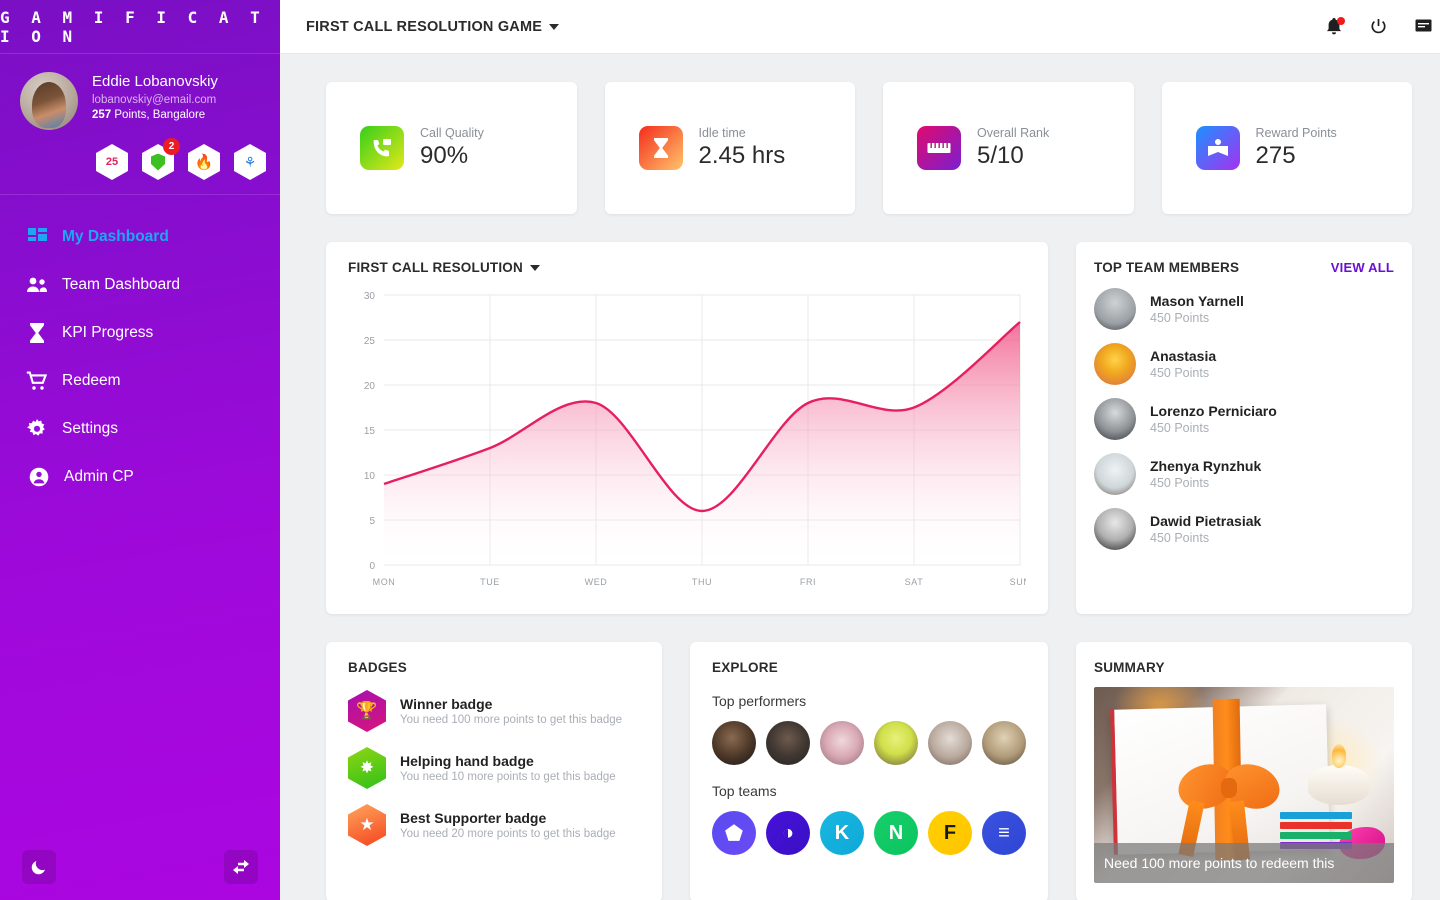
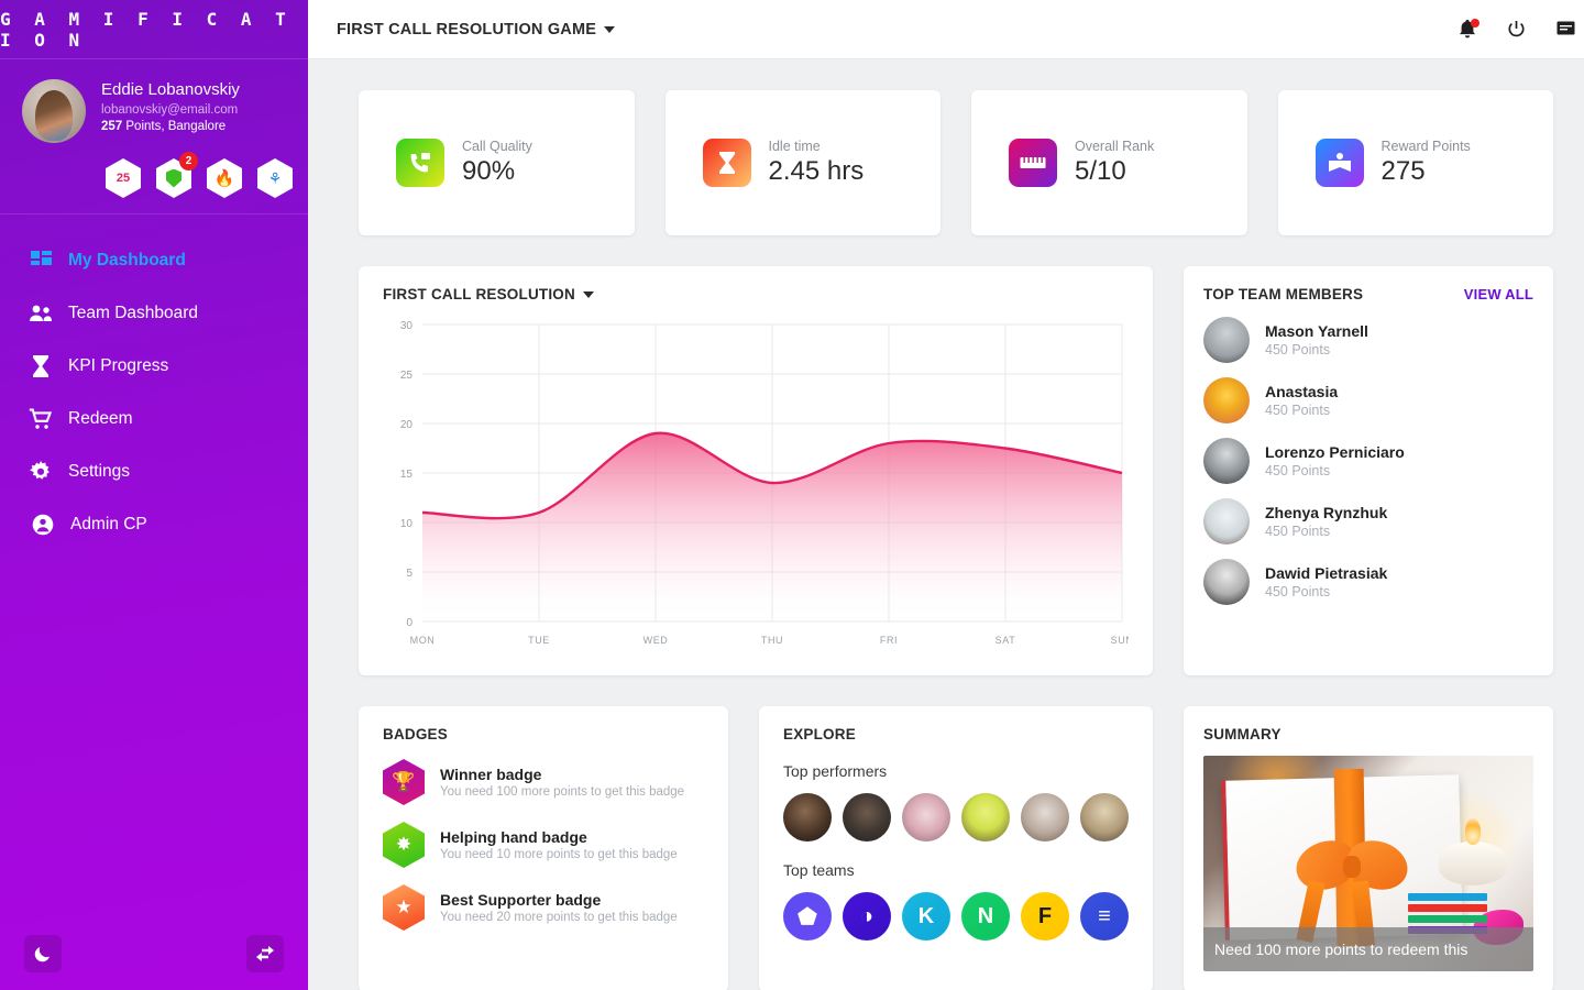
MON: 9 -> 11
TUE: 13 -> 11
WED: 18 -> 19
THU: 6 -> 14
SUN: 27 -> 15
